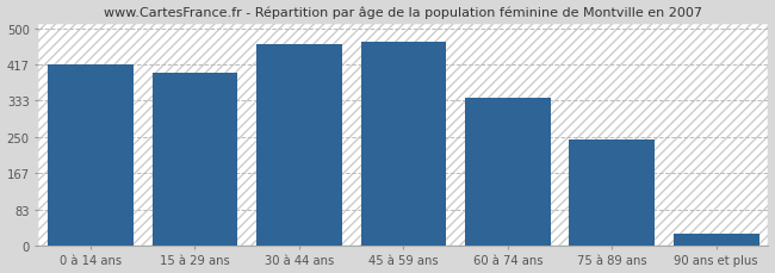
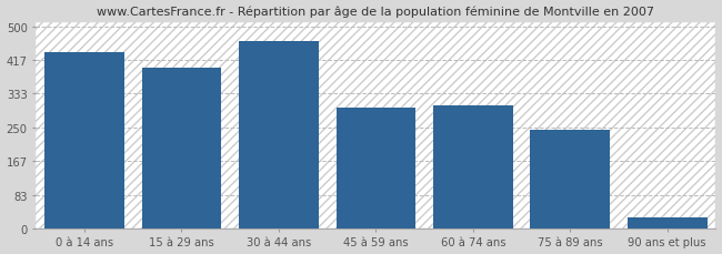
0 à 14 ans: 417 -> 435
45 à 59 ans: 468 -> 300
60 à 74 ans: 340 -> 305
